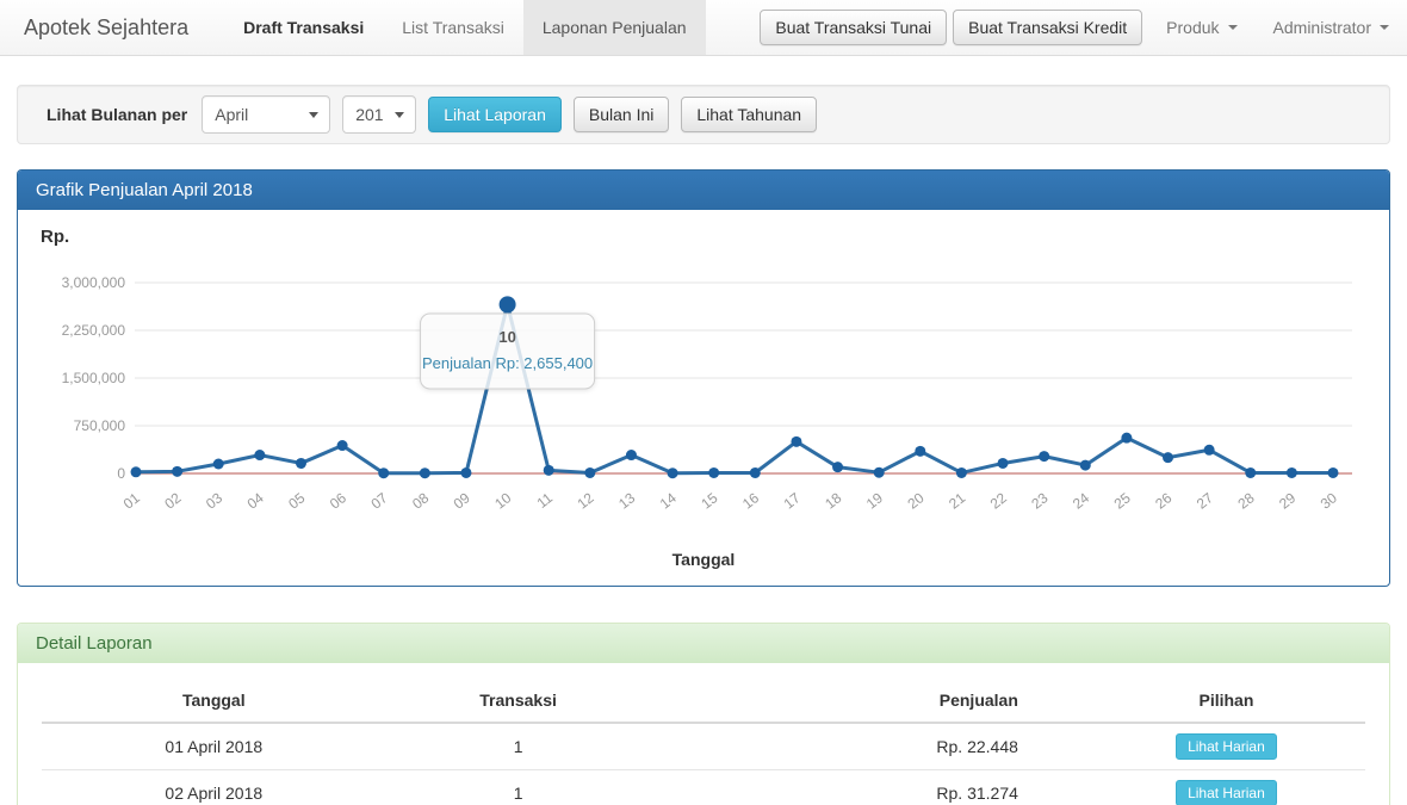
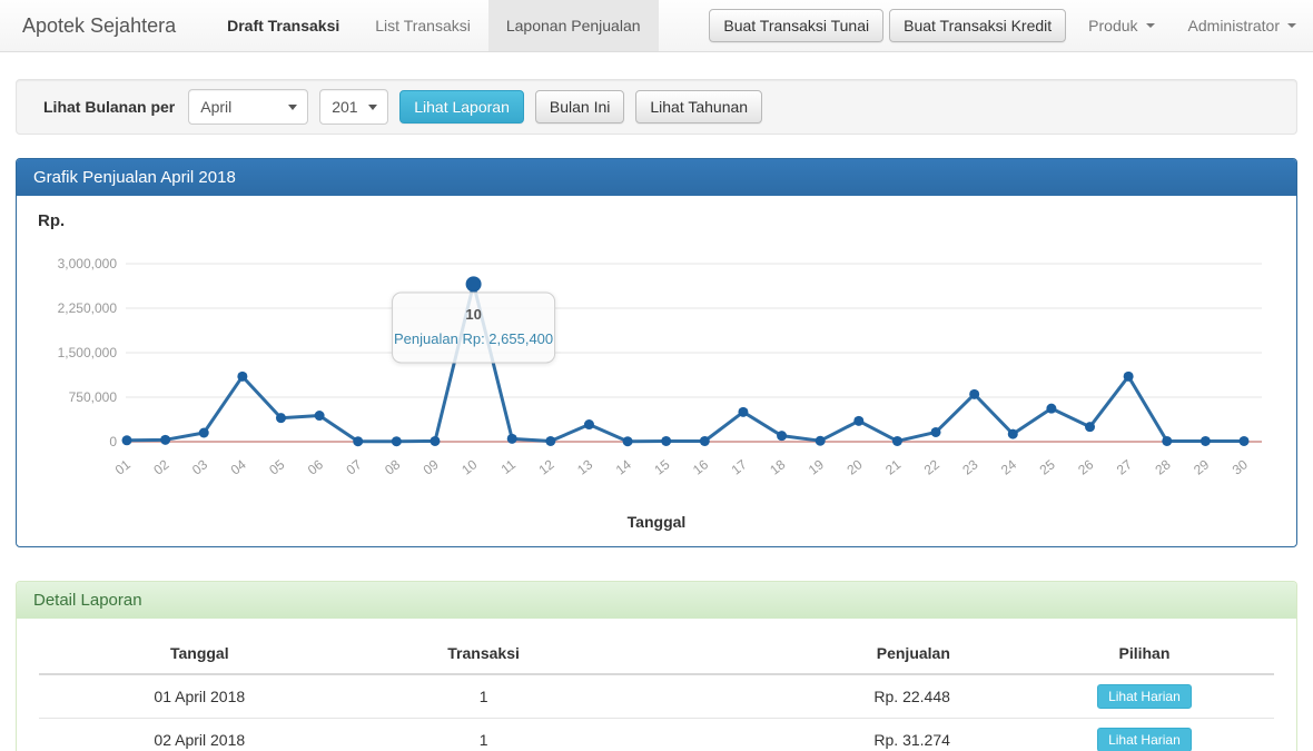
04: 300000 -> 1100000
05: 200000 -> 400000
23: 300000 -> 800000
27: 400000 -> 1100000
